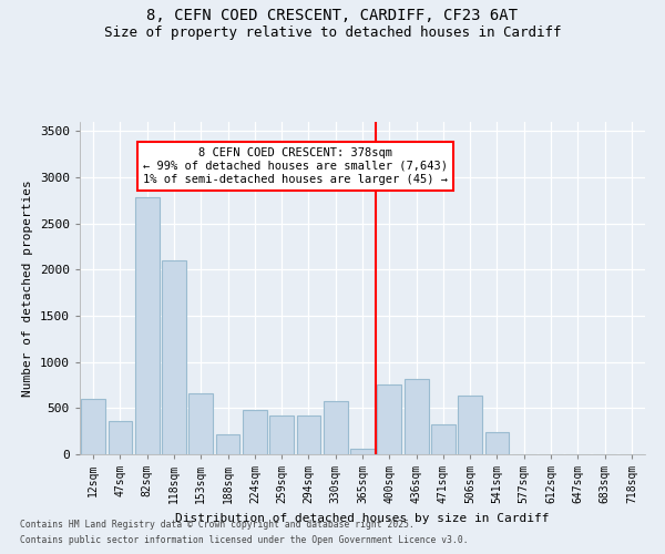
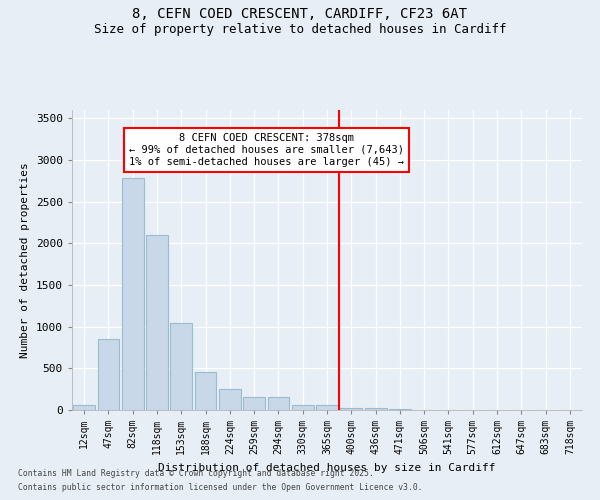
12sqm: 600 -> 60
47sqm: 360 -> 860
153sqm: 660 -> 1040
188sqm: 220 -> 460
224sqm: 480 -> 250
259sqm: 420 -> 160
294sqm: 420 -> 160
330sqm: 580 -> 60
400sqm: 760 -> 30
436sqm: 820 -> 20
471sqm: 320 -> 10
506sqm: 640 -> 0
541sqm: 240 -> 0
